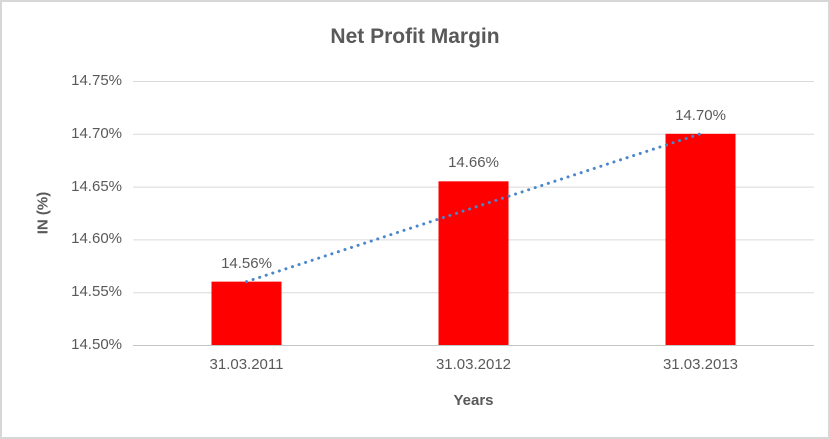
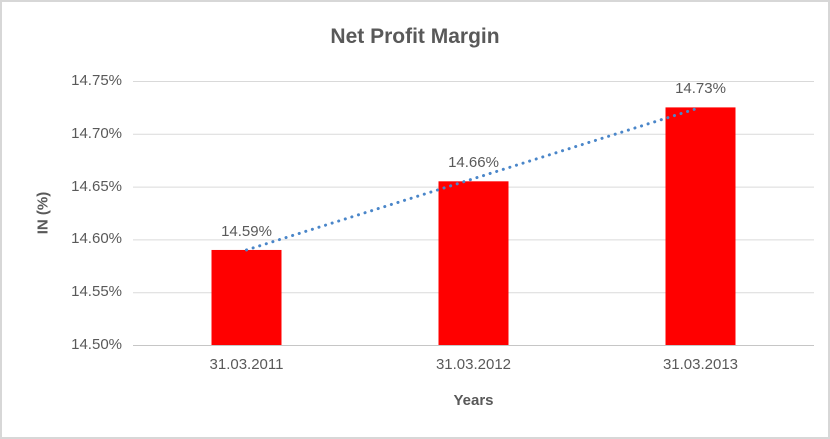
31.03.2011: 14.56% -> 14.59%
31.03.2013: 14.70% -> 14.73%
